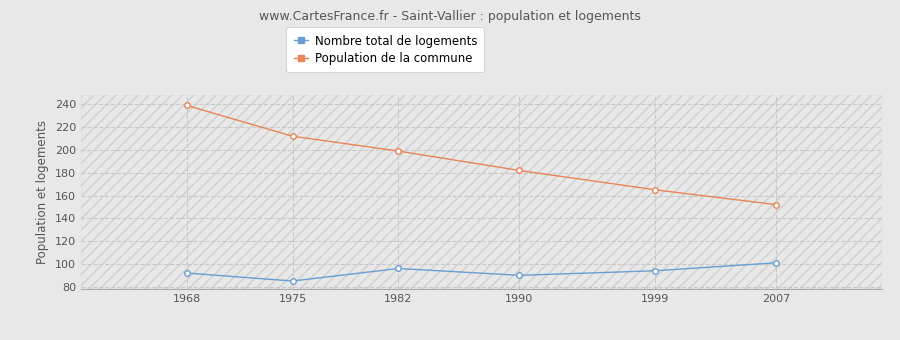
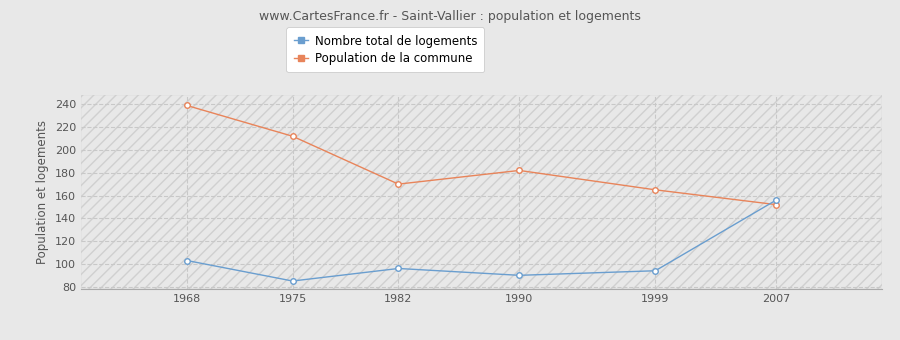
Nombre total de logements/1968: 92 -> 103
Population de la commune/1982: 199 -> 170
Nombre total de logements/2007: 101 -> 156
